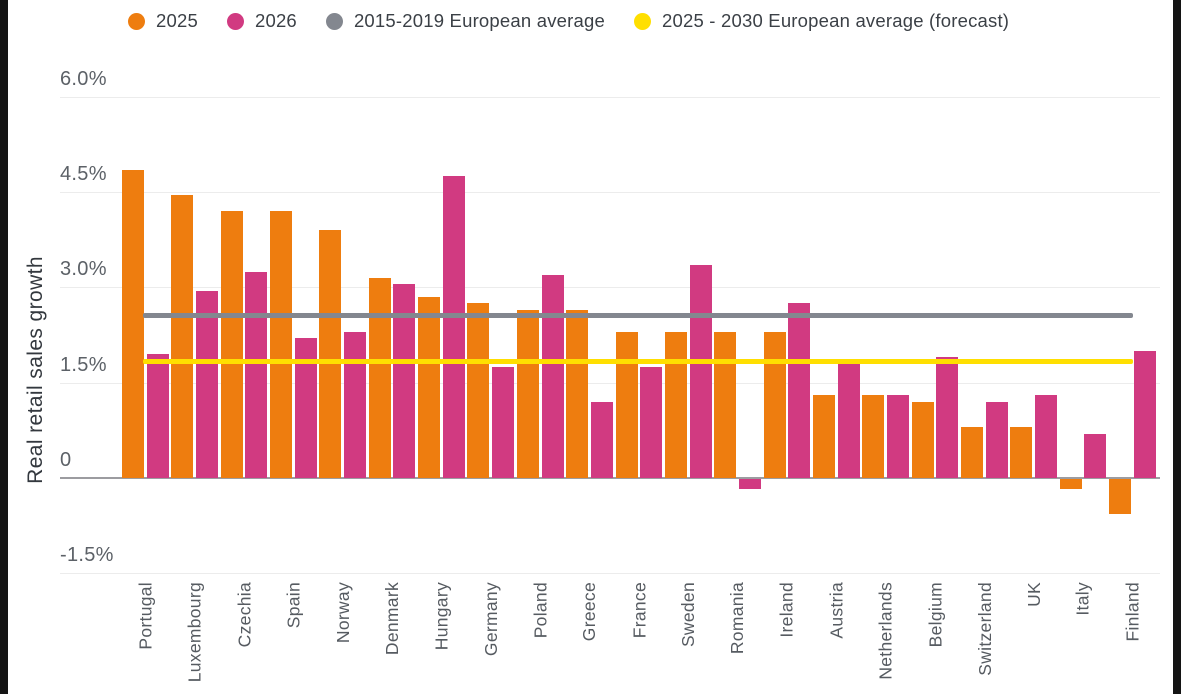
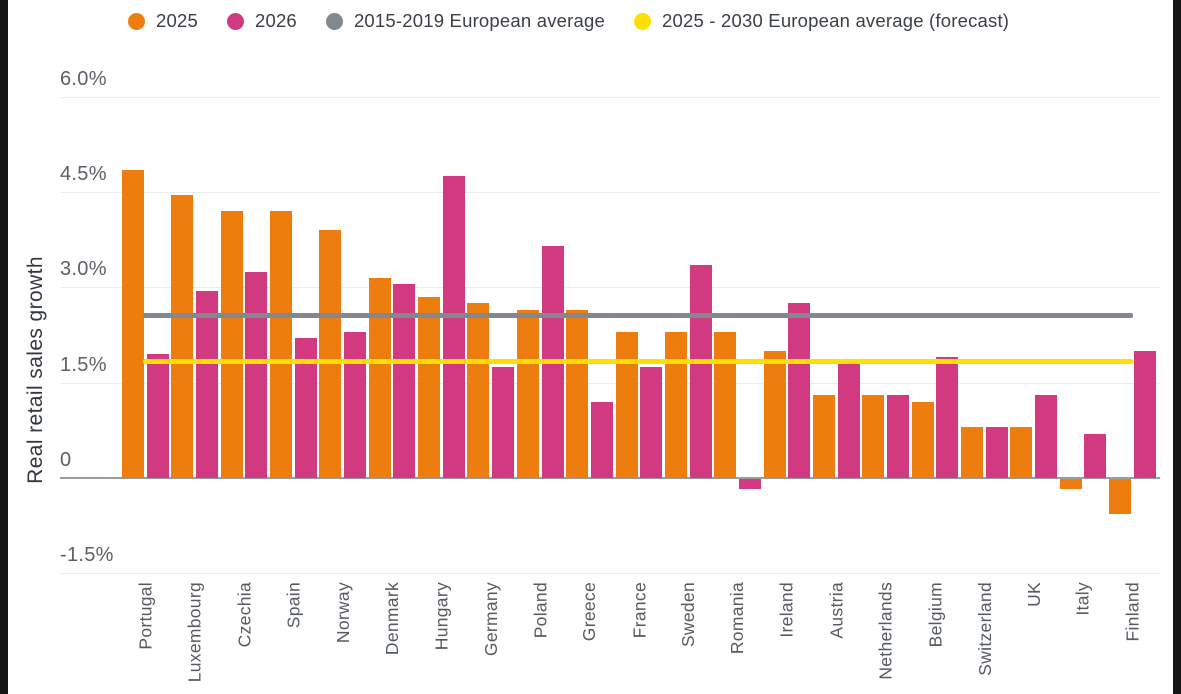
2026/Poland: 3.2% -> 3.6%
2025/Ireland: 2.3% -> 2.0%
2026/Switzerland: 1.2% -> 0.8%
